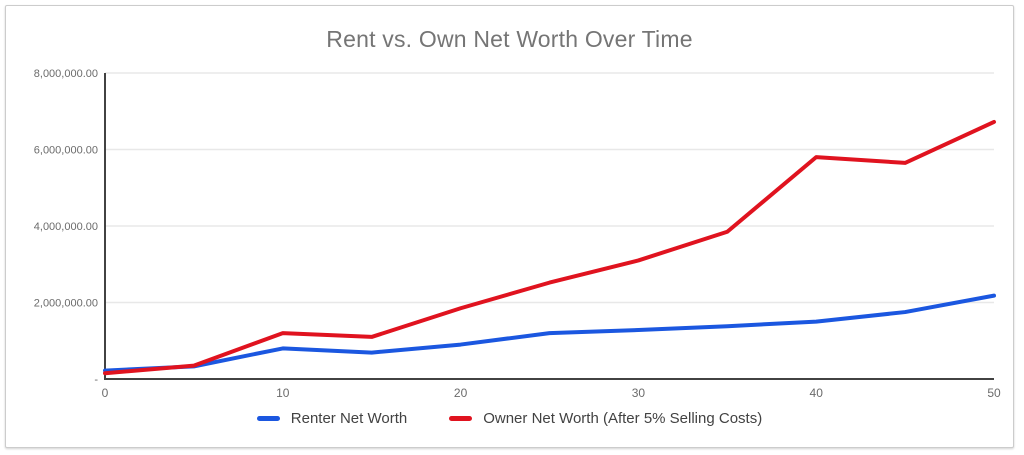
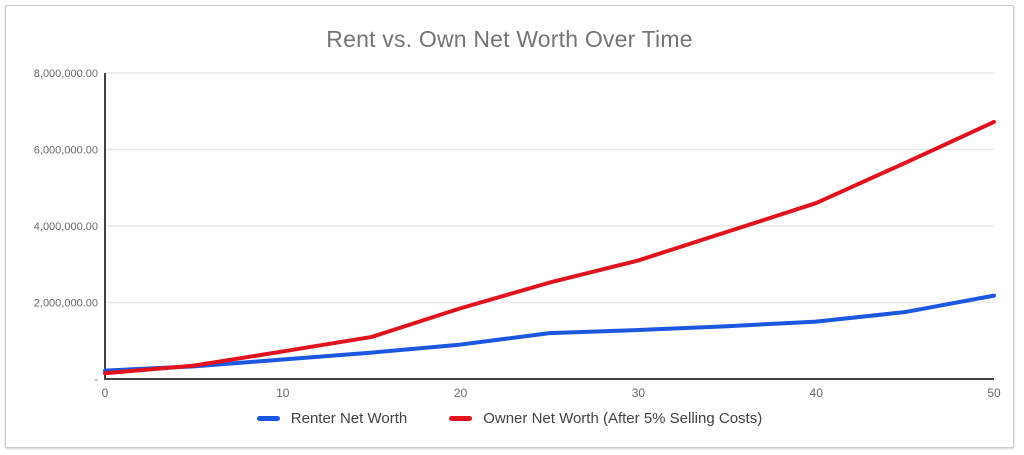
Renter Net Worth/10: 800000 -> 500000
Owner Net Worth (After 5% Selling Costs)/10: 1200000 -> 700000
Owner Net Worth (After 5% Selling Costs)/40: 5800000 -> 4600000
